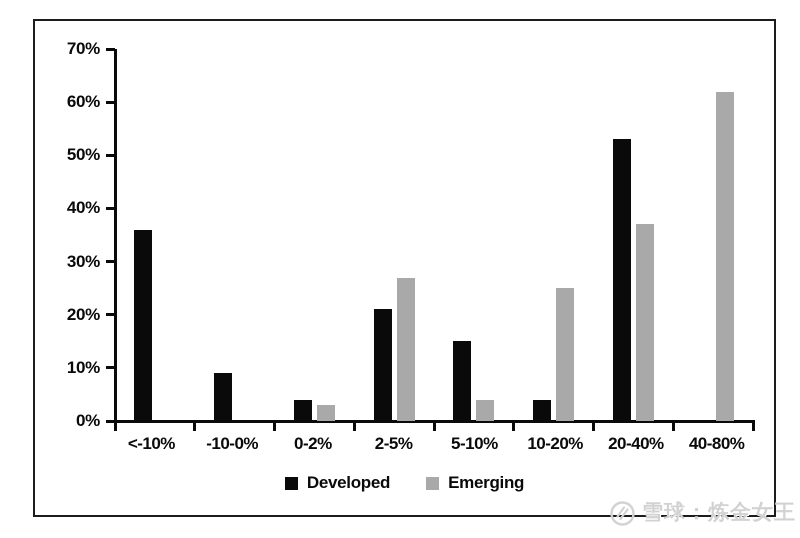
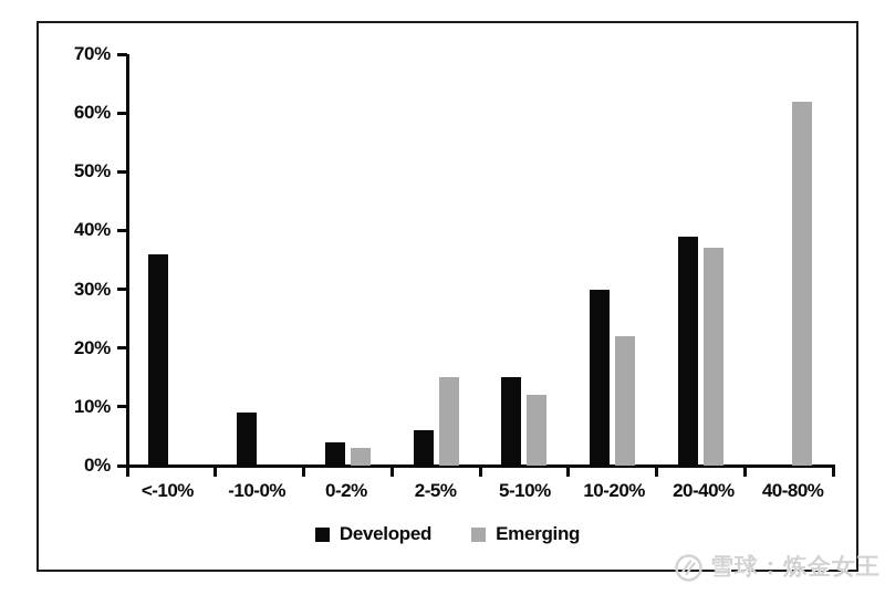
Developed/2-5%: 21% -> 6%
Emerging/2-5%: 27% -> 15%
Emerging/5-10%: 4% -> 12%
Developed/10-20%: 4% -> 30%
Emerging/10-20%: 25% -> 22%
Developed/20-40%: 53% -> 39%
